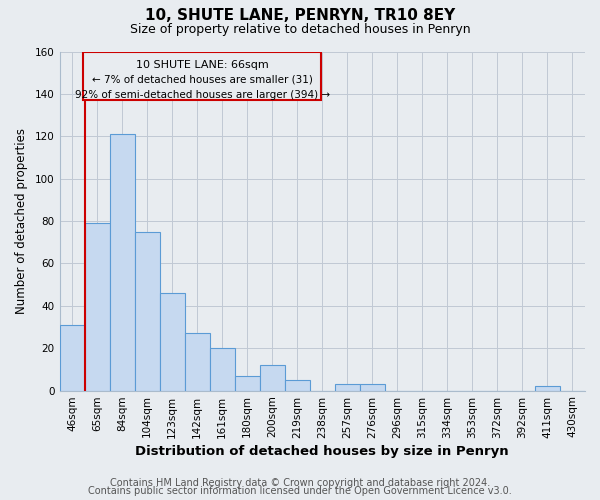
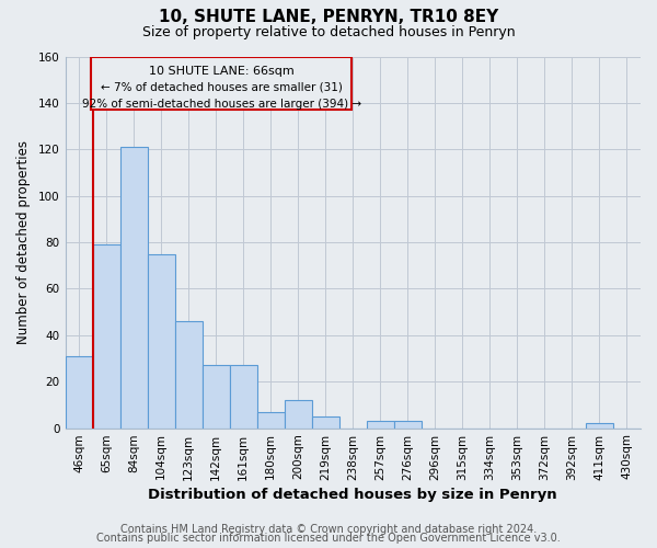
161sqm: 20 -> 27
